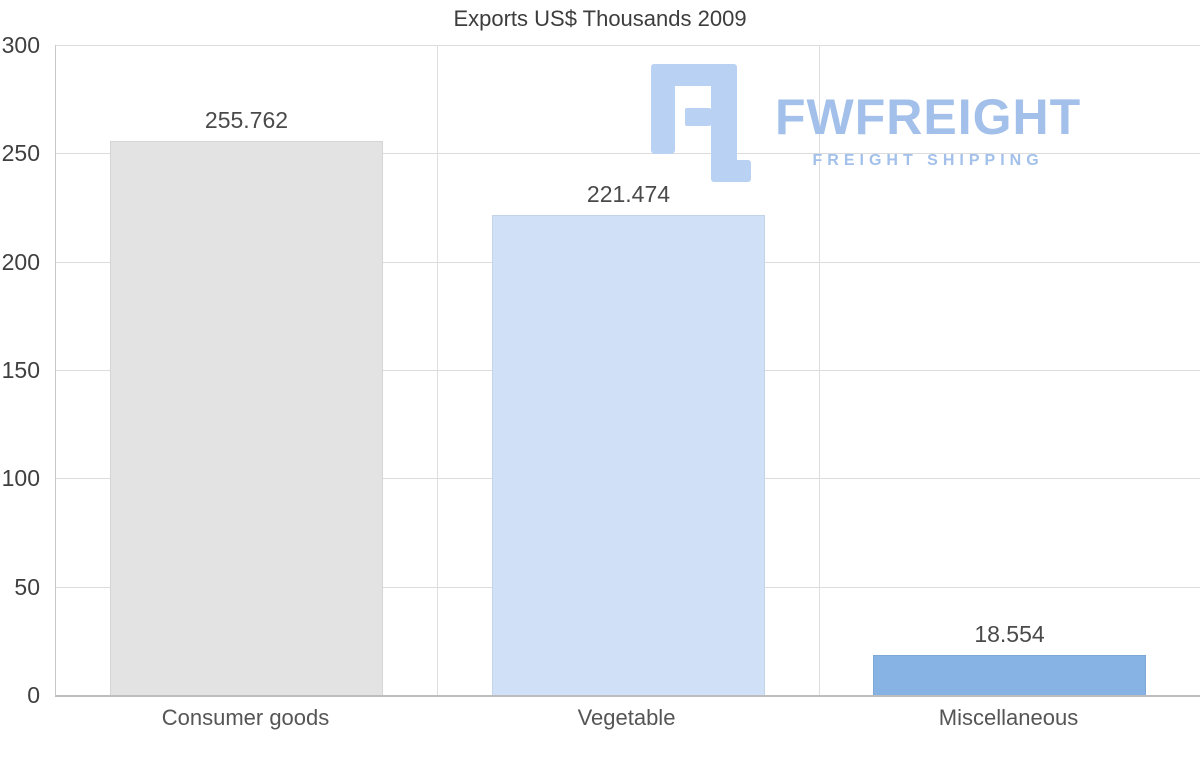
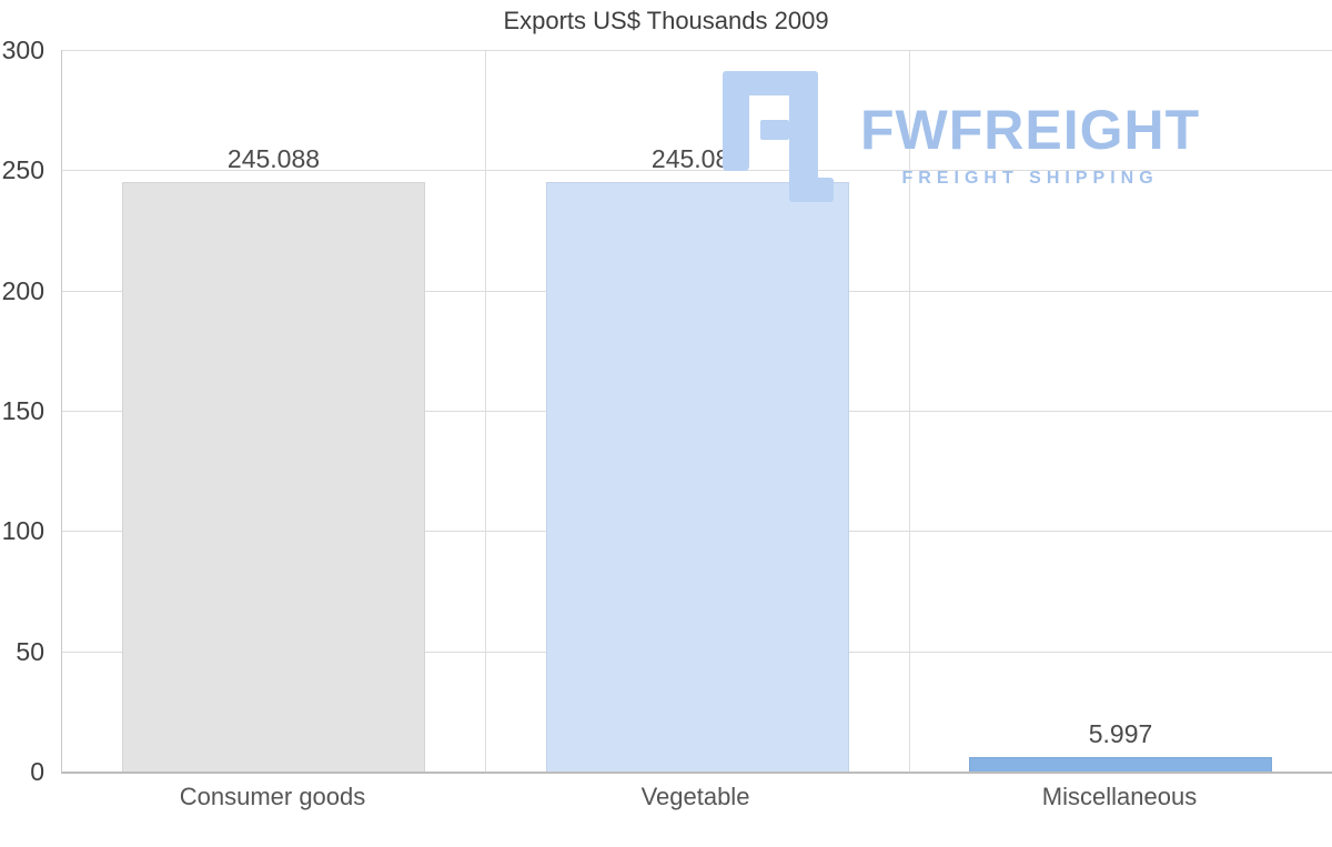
Consumer goods: 255.762 -> 245.088
Vegetable: 221.474 -> 245.088
Miscellaneous: 18.554 -> 5.997
